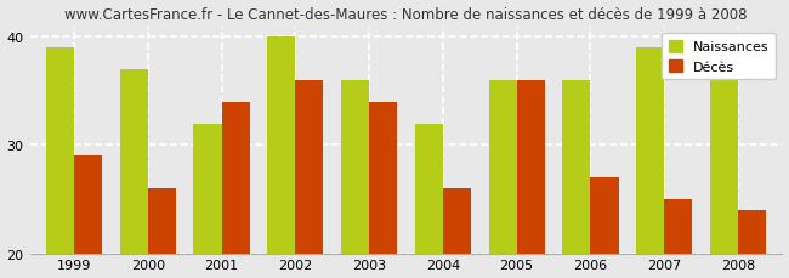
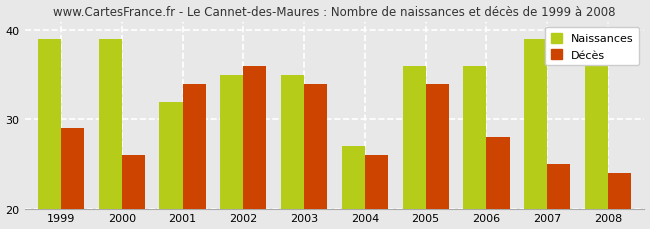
Naissances/2000: 37 -> 39
Naissances/2002: 40 -> 35
Naissances/2003: 36 -> 35
Naissances/2004: 32 -> 27
Décès/2005: 36 -> 34
Décès/2006: 27 -> 28
